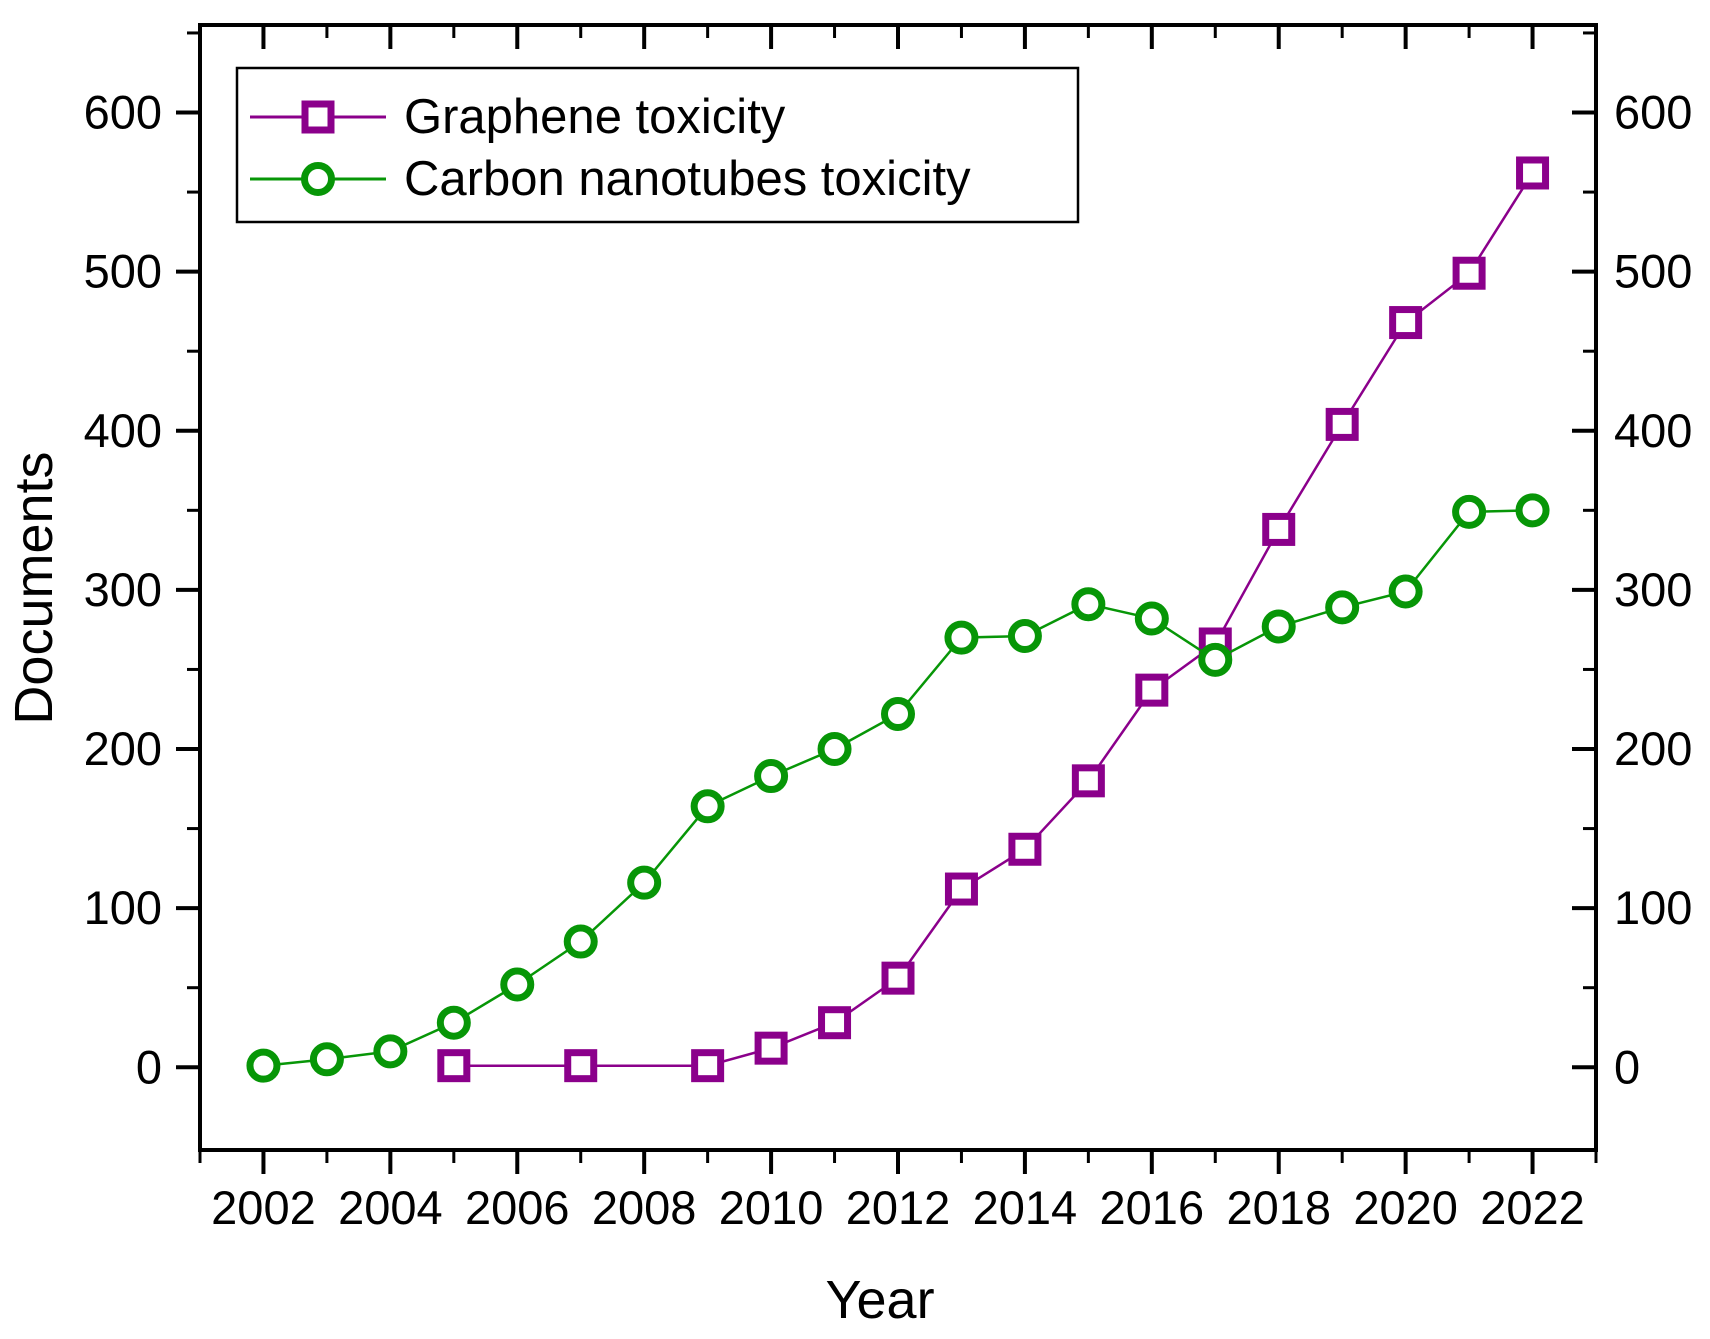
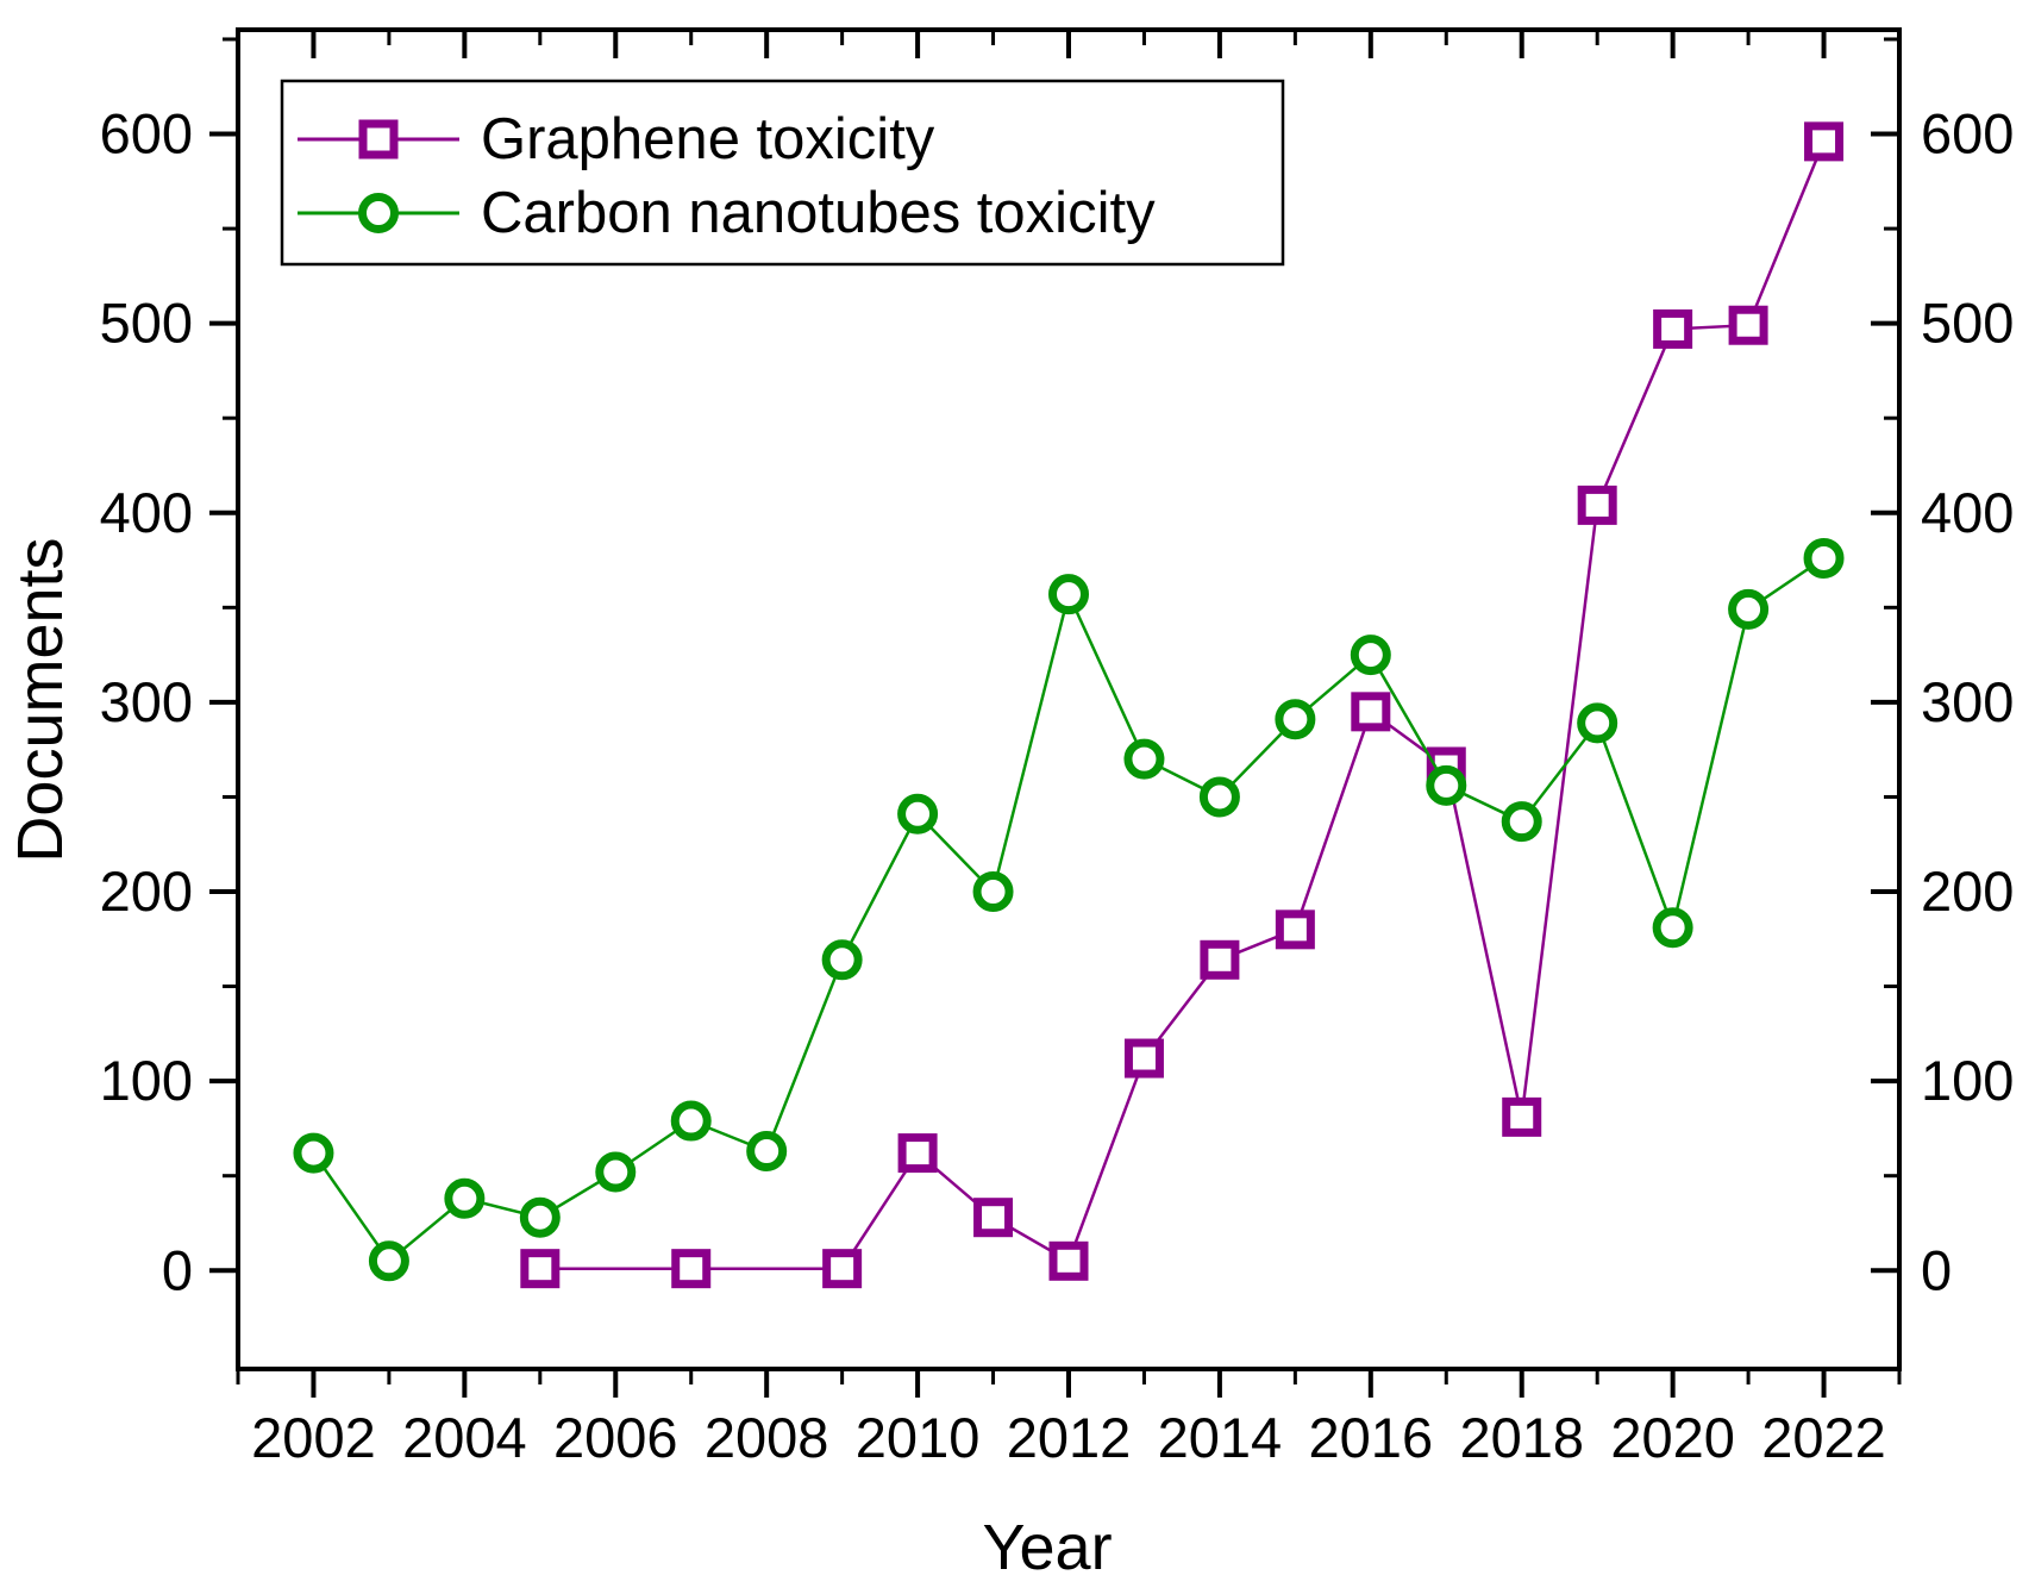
Carbon nanotubes toxicity/2002: 1 -> 62
Carbon nanotubes toxicity/2004: 10 -> 38
Carbon nanotubes toxicity/2008: 116 -> 63
Graphene toxicity/2010: 12 -> 62
Carbon nanotubes toxicity/2010: 183 -> 241
Graphene toxicity/2012: 56 -> 5
Carbon nanotubes toxicity/2012: 222 -> 357
Graphene toxicity/2014: 137 -> 164
Carbon nanotubes toxicity/2014: 271 -> 250
Graphene toxicity/2016: 237 -> 295
Carbon nanotubes toxicity/2016: 282 -> 325
Graphene toxicity/2018: 338 -> 81
Carbon nanotubes toxicity/2018: 277 -> 237
Graphene toxicity/2020: 468 -> 497
Carbon nanotubes toxicity/2020: 299 -> 181
Graphene toxicity/2022: 562 -> 596
Carbon nanotubes toxicity/2022: 350 -> 376
